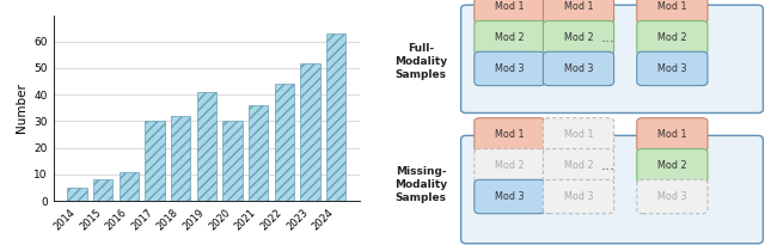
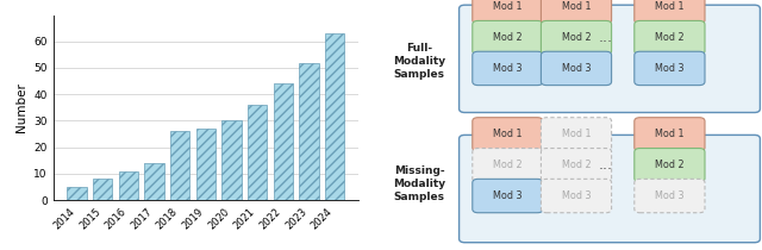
2017: 30 -> 14
2018: 32 -> 26
2019: 41 -> 27
